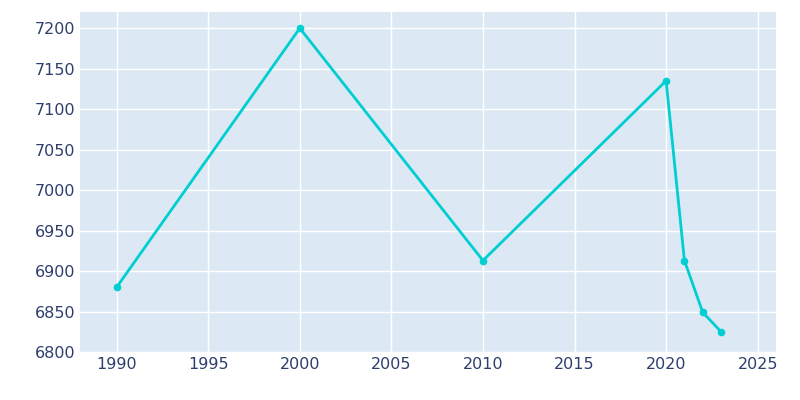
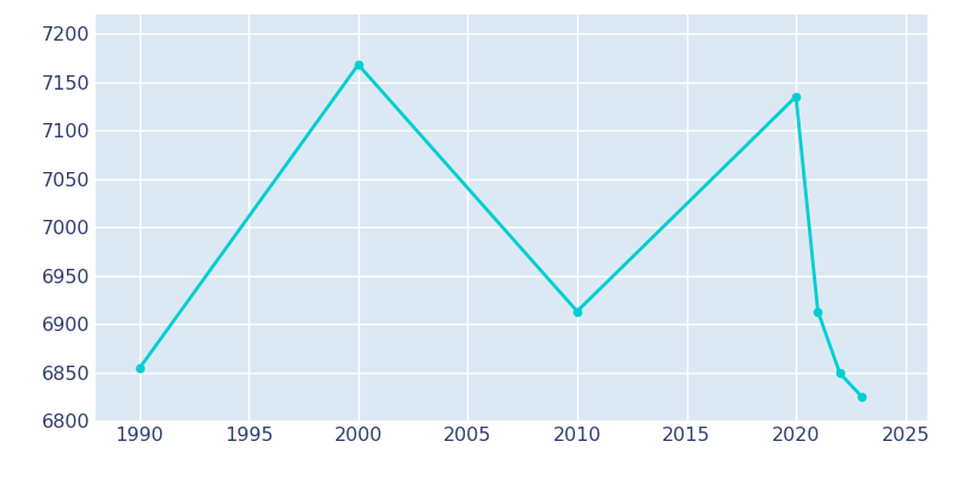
1990: 6880 -> 6854
2000: 7200 -> 7168
